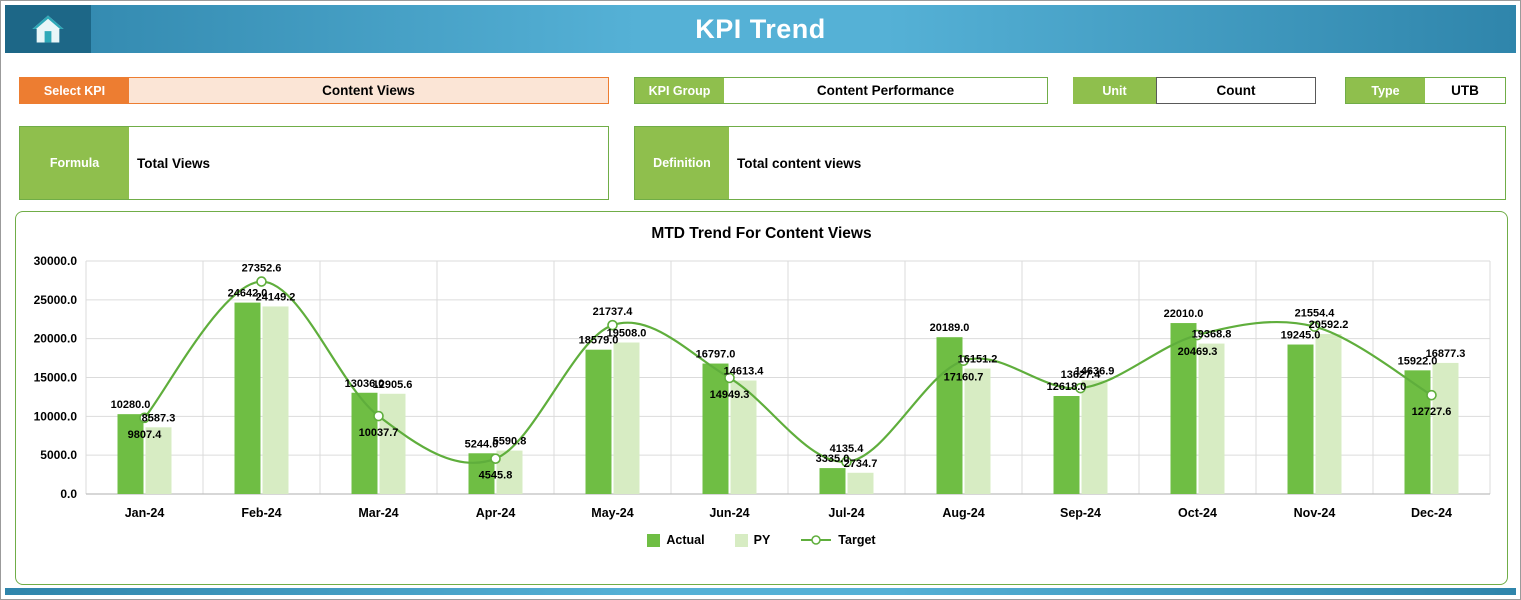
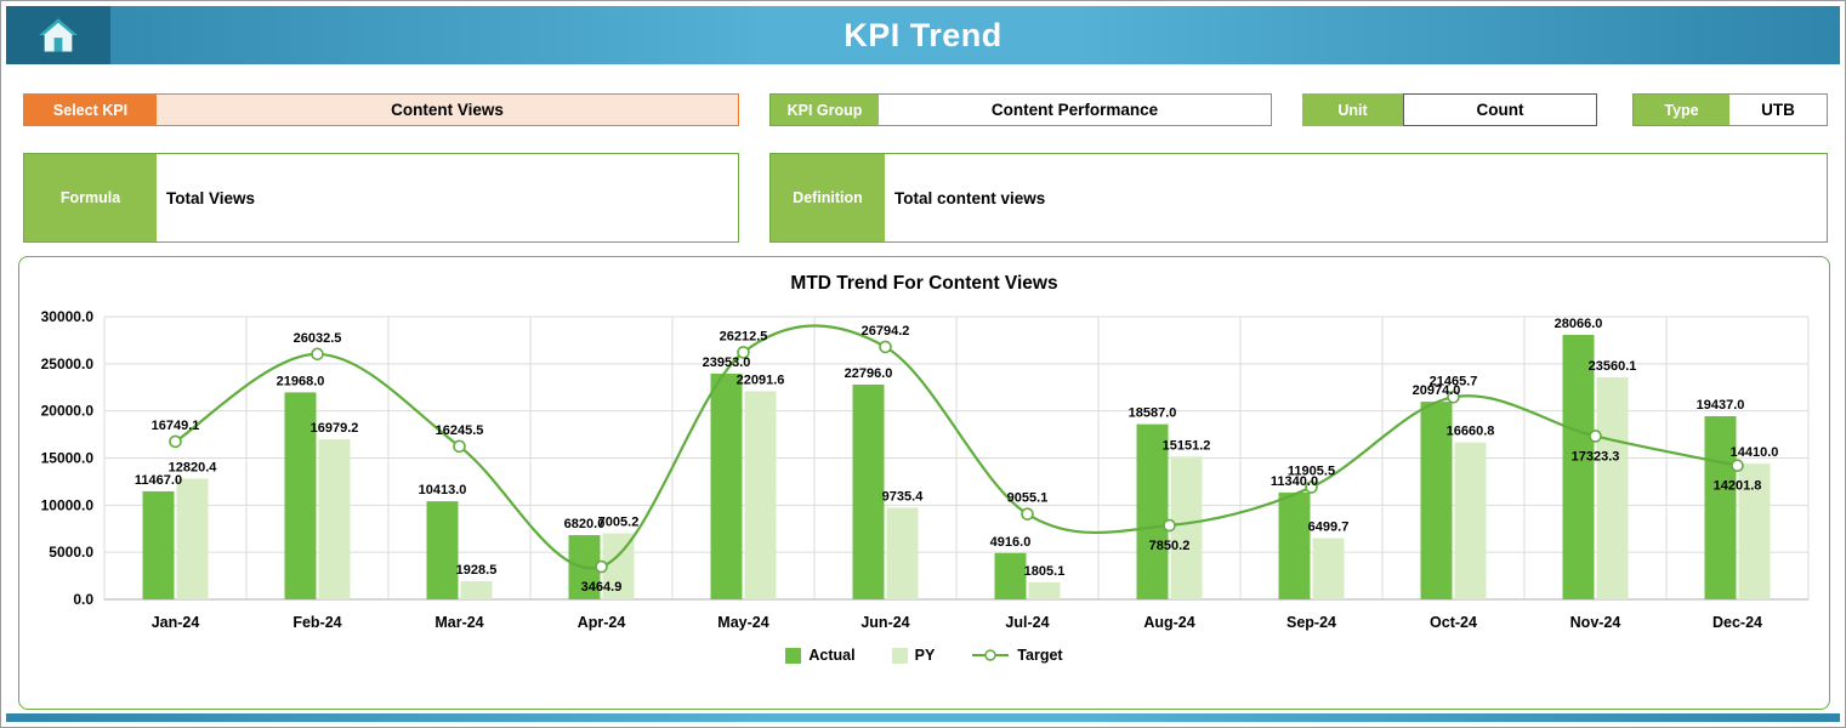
Actual/Jan-24: 10280.0 -> 11467.0
PY/Jan-24: 8587.3 -> 12820.4
Target/Jan-24: 9807.4 -> 16749.1
Actual/Feb-24: 24642.0 -> 21968.0
PY/Feb-24: 24149.2 -> 16979.2
Target/Feb-24: 27352.6 -> 26032.5
Actual/Mar-24: 13036.0 -> 10413.0
PY/Mar-24: 12905.6 -> 1928.5
Target/Mar-24: 10037.7 -> 16245.5
Actual/Apr-24: 5244.0 -> 6820.0
PY/Apr-24: 5590.8 -> 7005.2
Target/Apr-24: 4545.8 -> 3464.9
Actual/May-24: 18579.0 -> 23953.0
PY/May-24: 19508.0 -> 22091.6
Target/May-24: 21737.4 -> 26212.5
Actual/Jun-24: 16797.0 -> 22796.0
PY/Jun-24: 14613.4 -> 9735.4
Target/Jun-24: 14949.3 -> 26794.2
Actual/Jul-24: 3335.0 -> 4916.0
PY/Jul-24: 2734.7 -> 1805.1
Target/Jul-24: 4135.4 -> 9055.1
Actual/Aug-24: 20189.0 -> 18587.0
PY/Aug-24: 16151.2 -> 15151.2
Target/Aug-24: 17160.7 -> 7850.2
Actual/Sep-24: 12618.0 -> 11340.0
PY/Sep-24: 14636.9 -> 6499.7
Target/Sep-24: 13627.4 -> 11905.5
Actual/Oct-24: 22010.0 -> 20974.0
PY/Oct-24: 19368.8 -> 16660.8
Target/Oct-24: 20469.3 -> 21465.7
Actual/Nov-24: 19245.0 -> 28066.0
PY/Nov-24: 20592.2 -> 23560.1
Target/Nov-24: 21554.4 -> 17323.3
Actual/Dec-24: 15922.0 -> 19437.0
PY/Dec-24: 16877.3 -> 14410.0
Target/Dec-24: 12727.6 -> 14201.8
